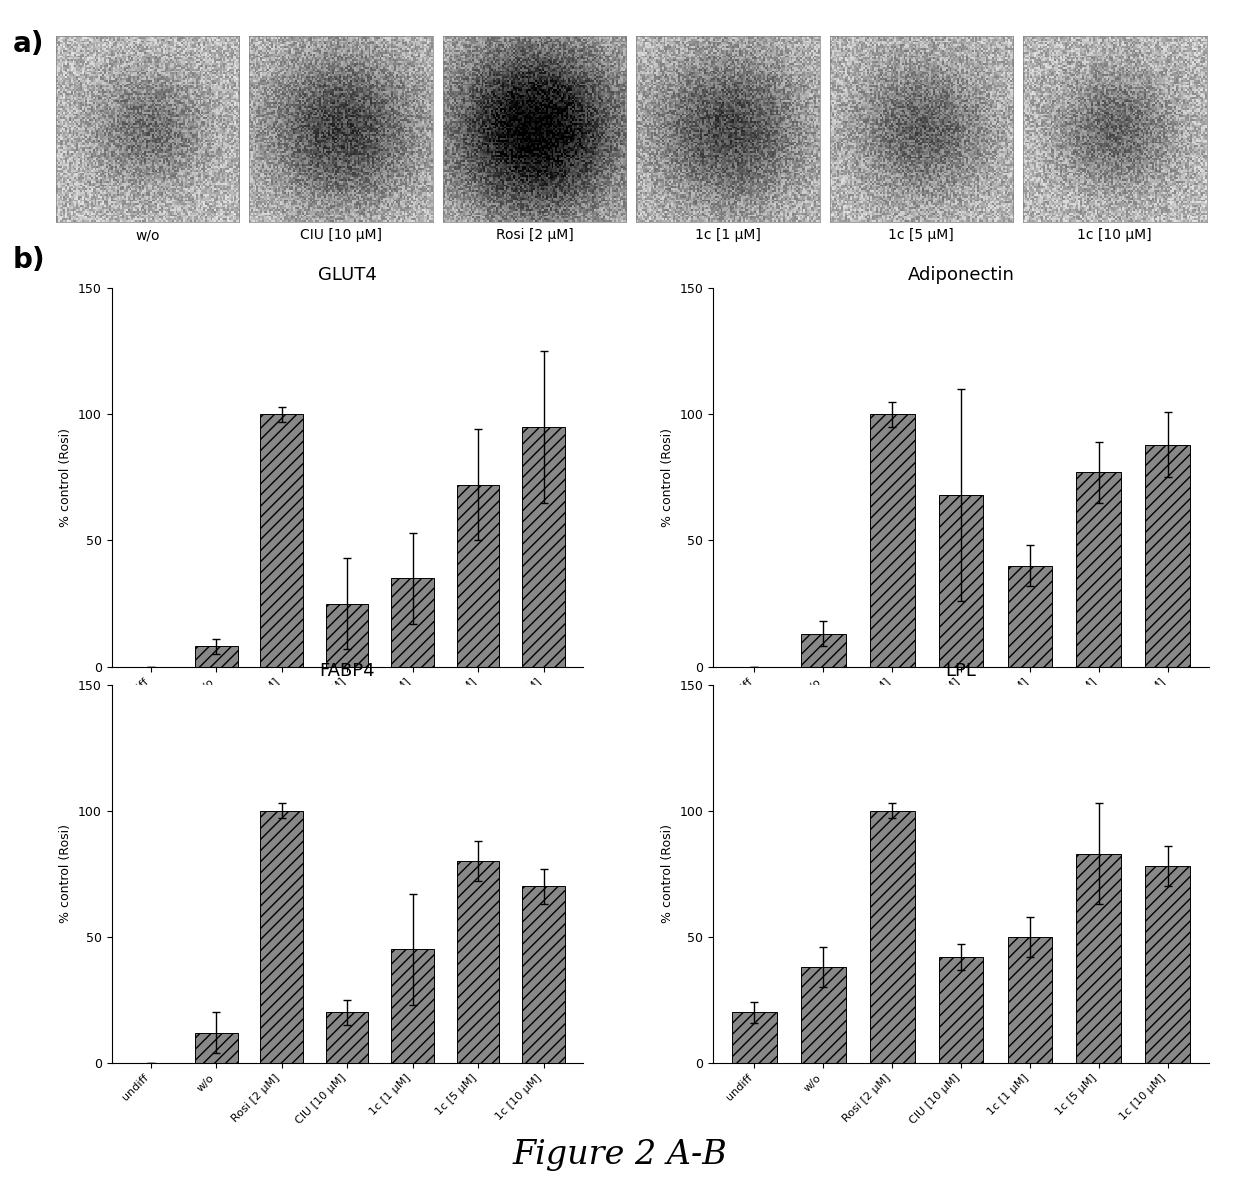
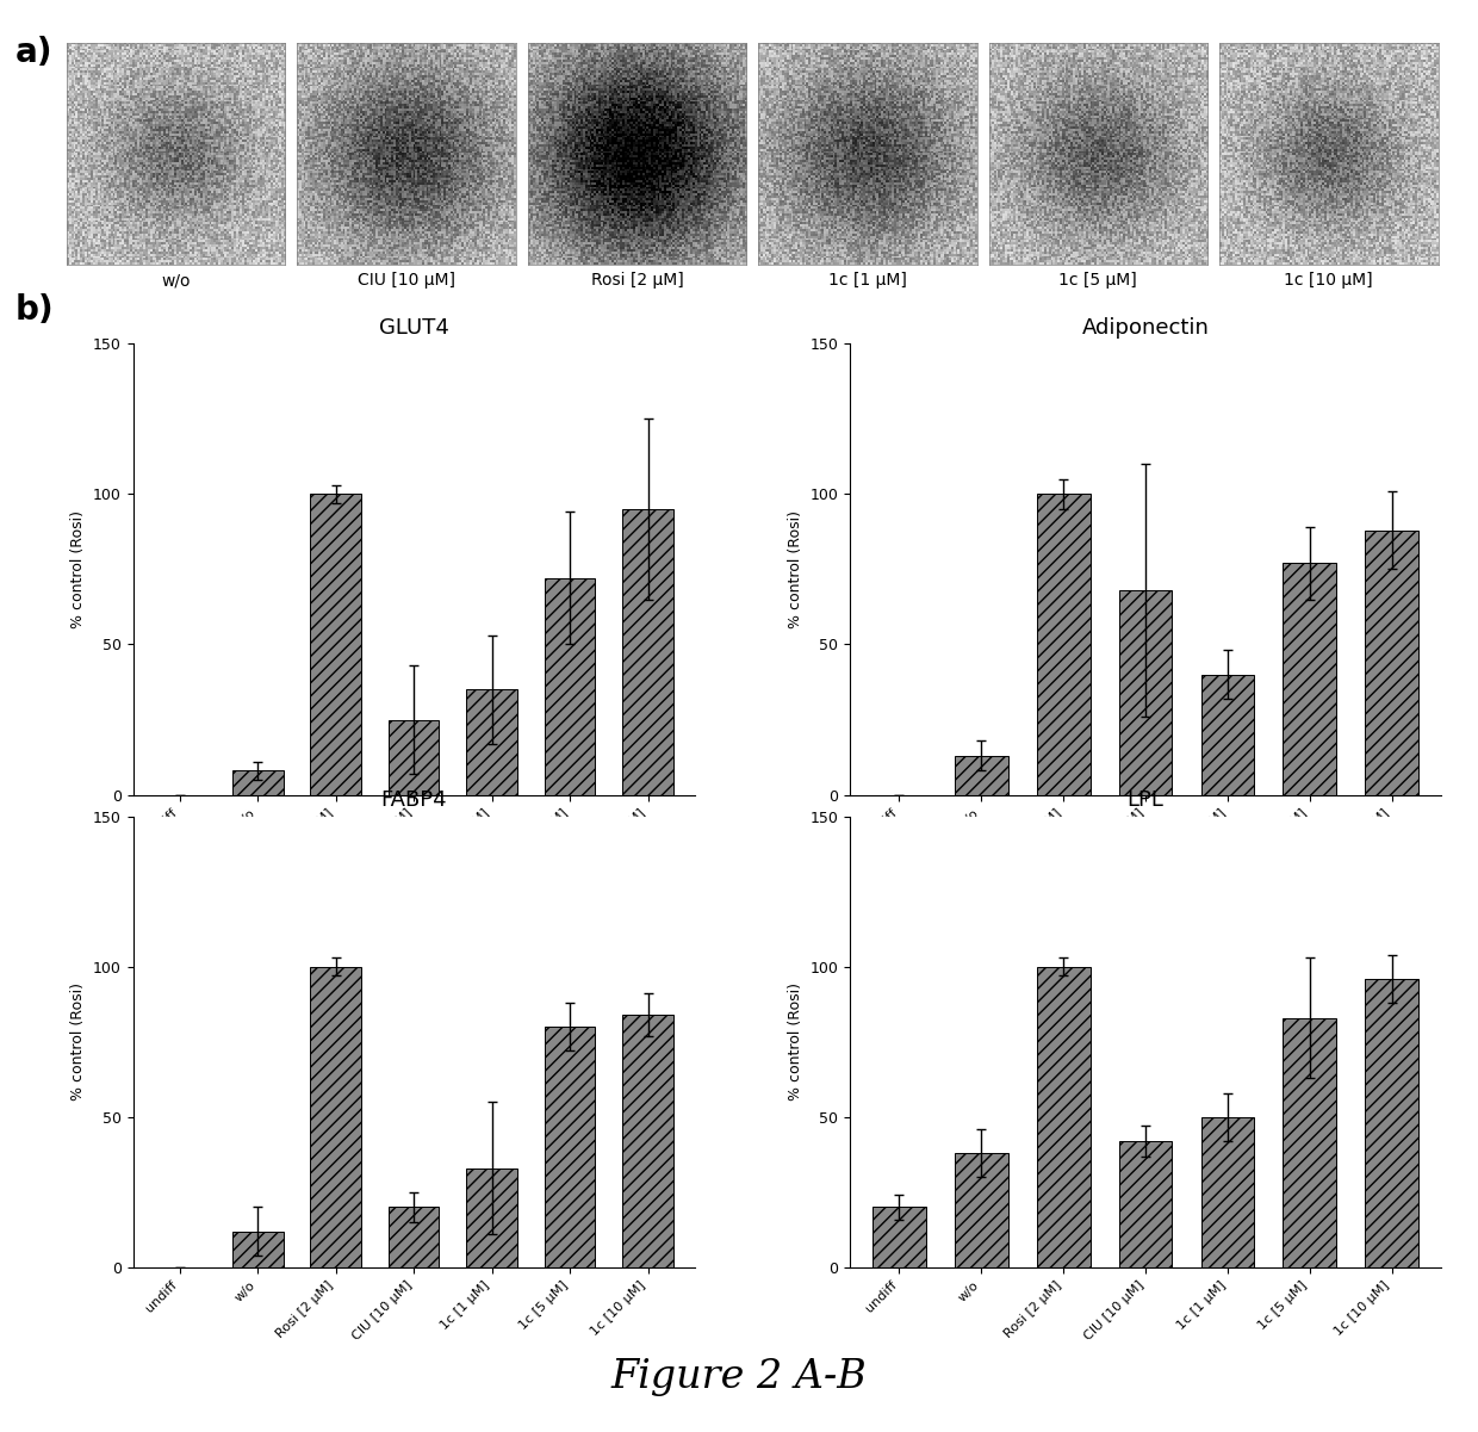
FABP4/1c [1 μM]: 45 -> 33
FABP4/1c [10 μM]: 70 -> 84
LPL/1c [10 μM]: 78 -> 96
